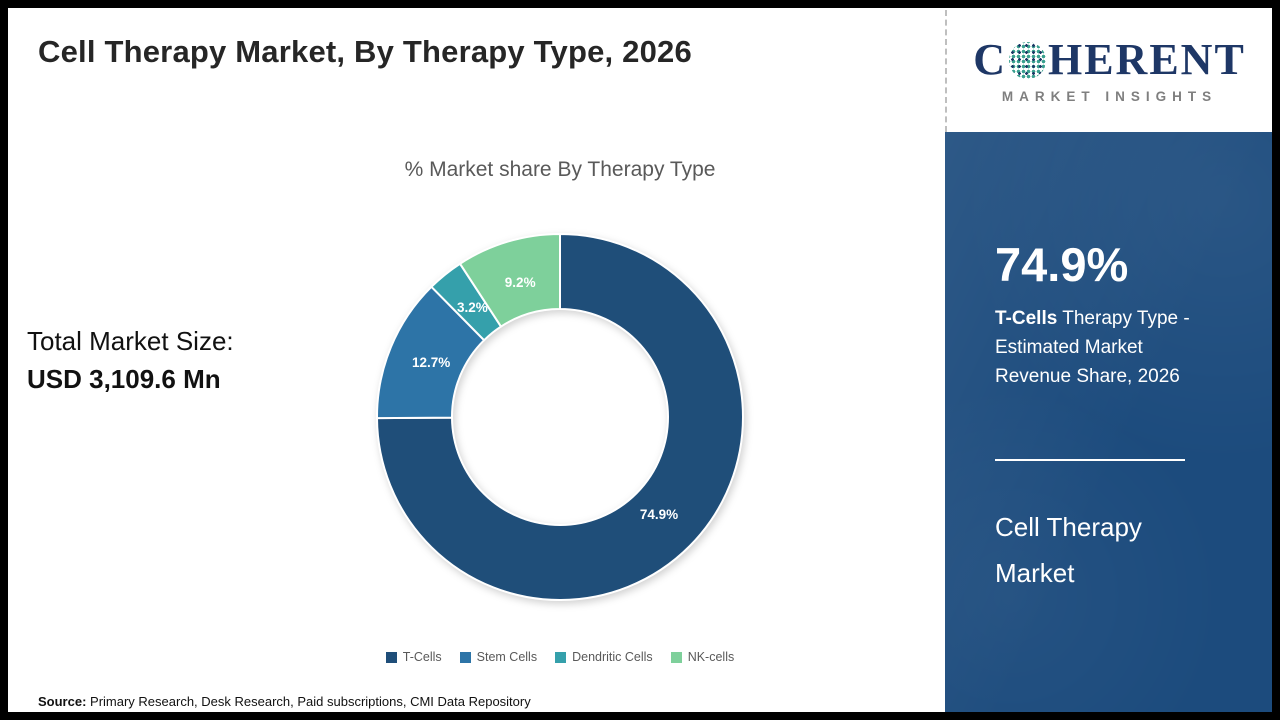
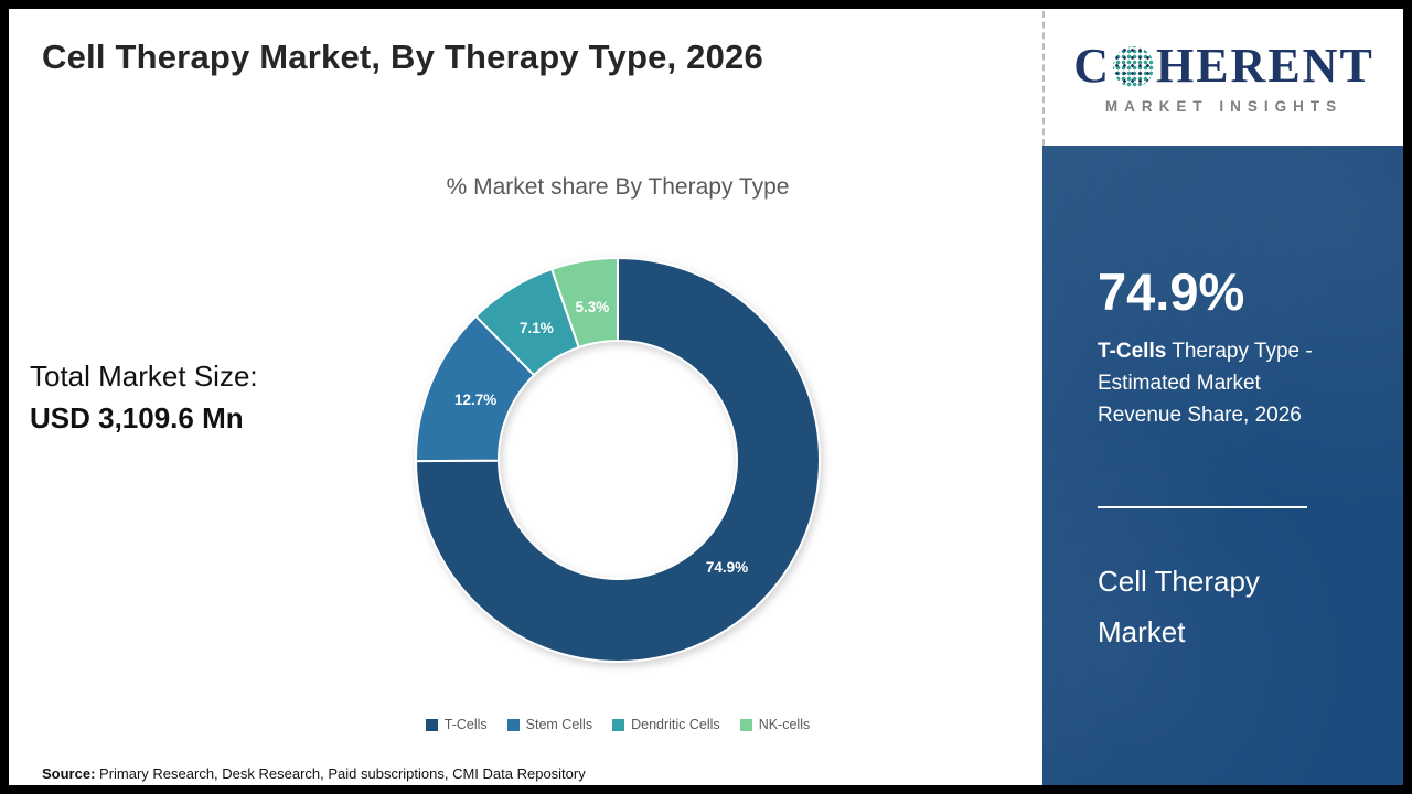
Dendritic Cells: 3.2% -> 7.1%
NK-cells: 9.2% -> 5.3%
